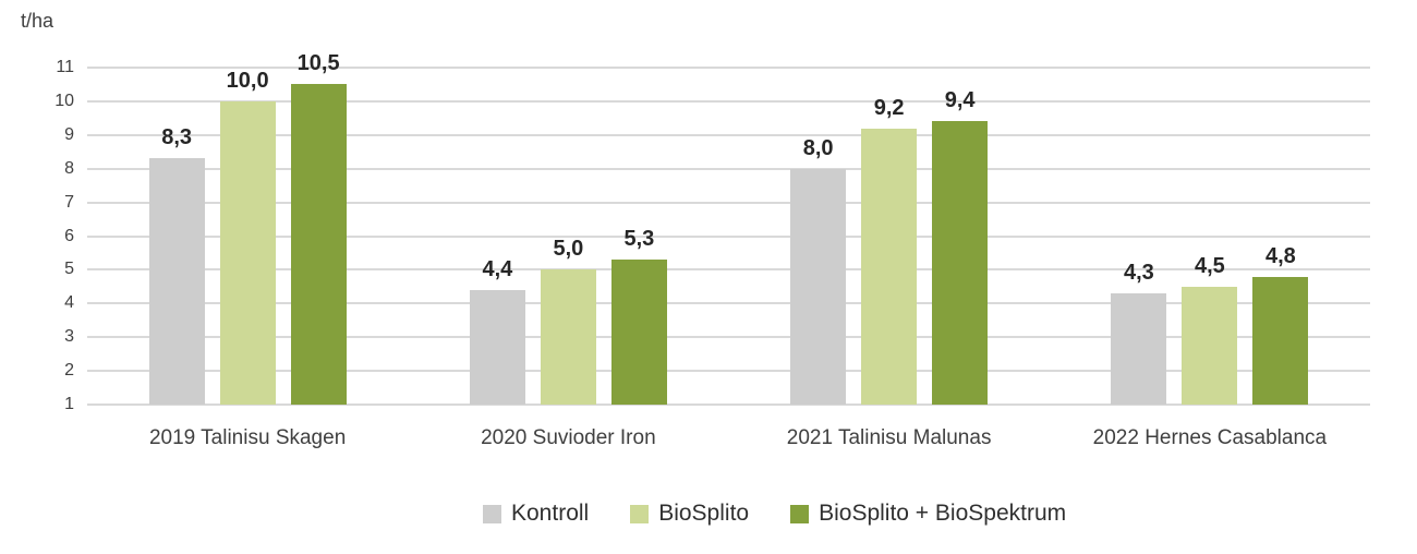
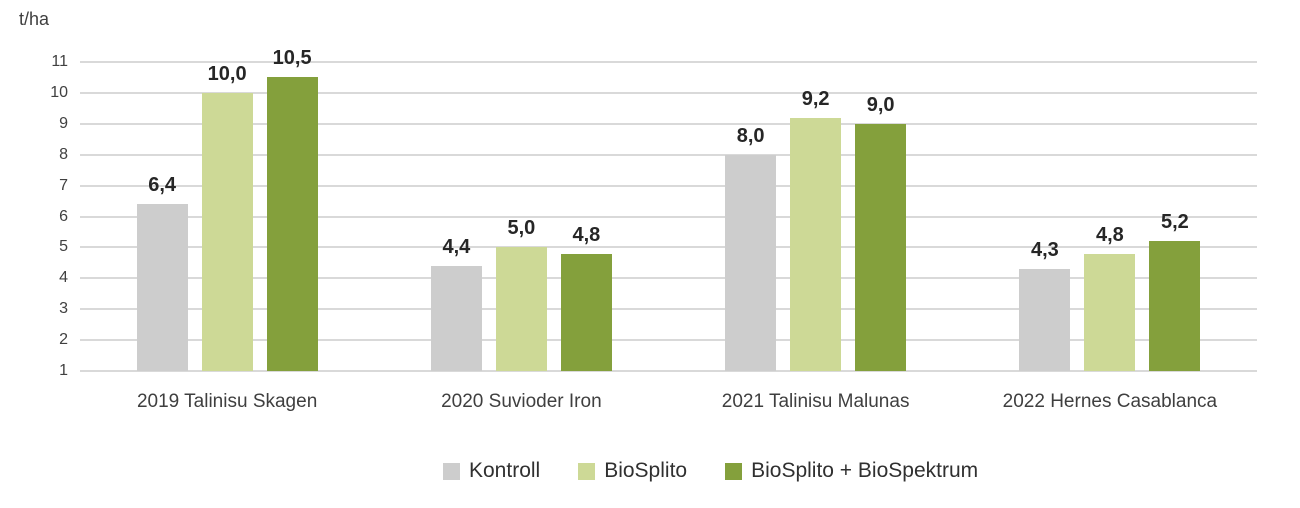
Kontroll/2019 Talinisu Skagen: 8,3 -> 6,4
BioSplito + BioSpektrum/2020 Suvioder Iron: 5,3 -> 4,8
BioSplito + BioSpektrum/2021 Talinisu Malunas: 9,4 -> 9,0
BioSplito/2022 Hernes Casablanca: 4,5 -> 4,8
BioSplito + BioSpektrum/2022 Hernes Casablanca: 4,8 -> 5,2
